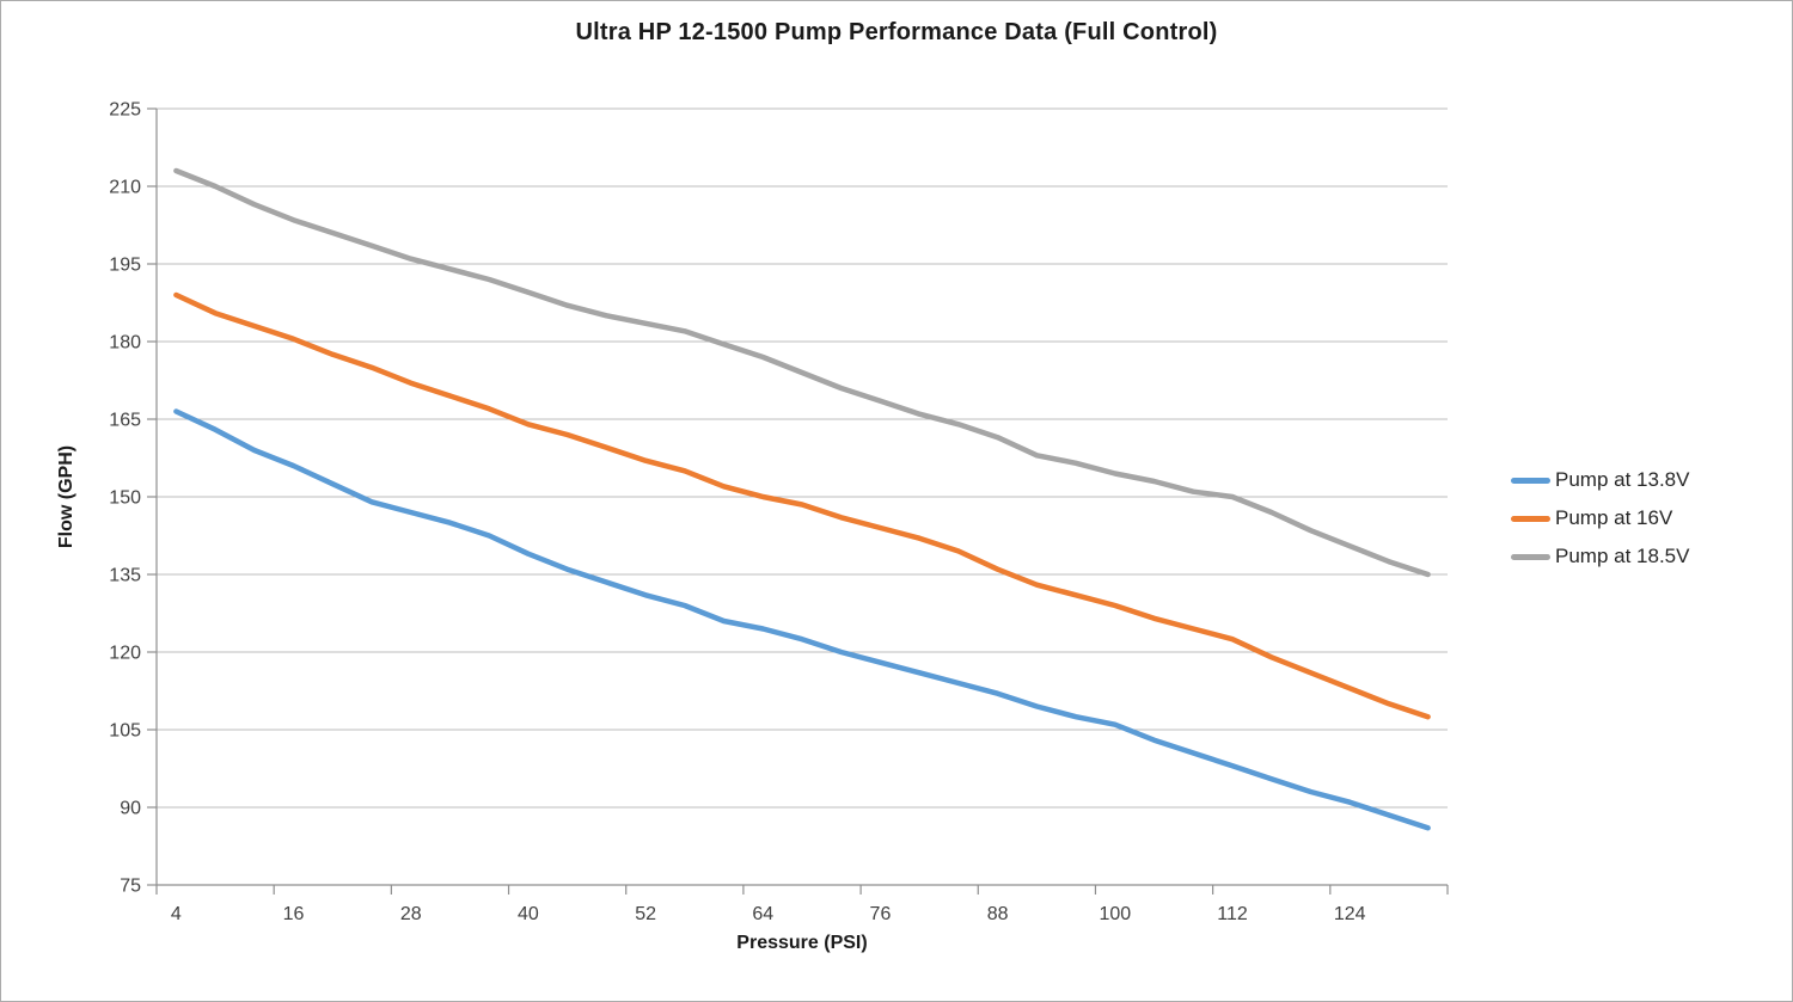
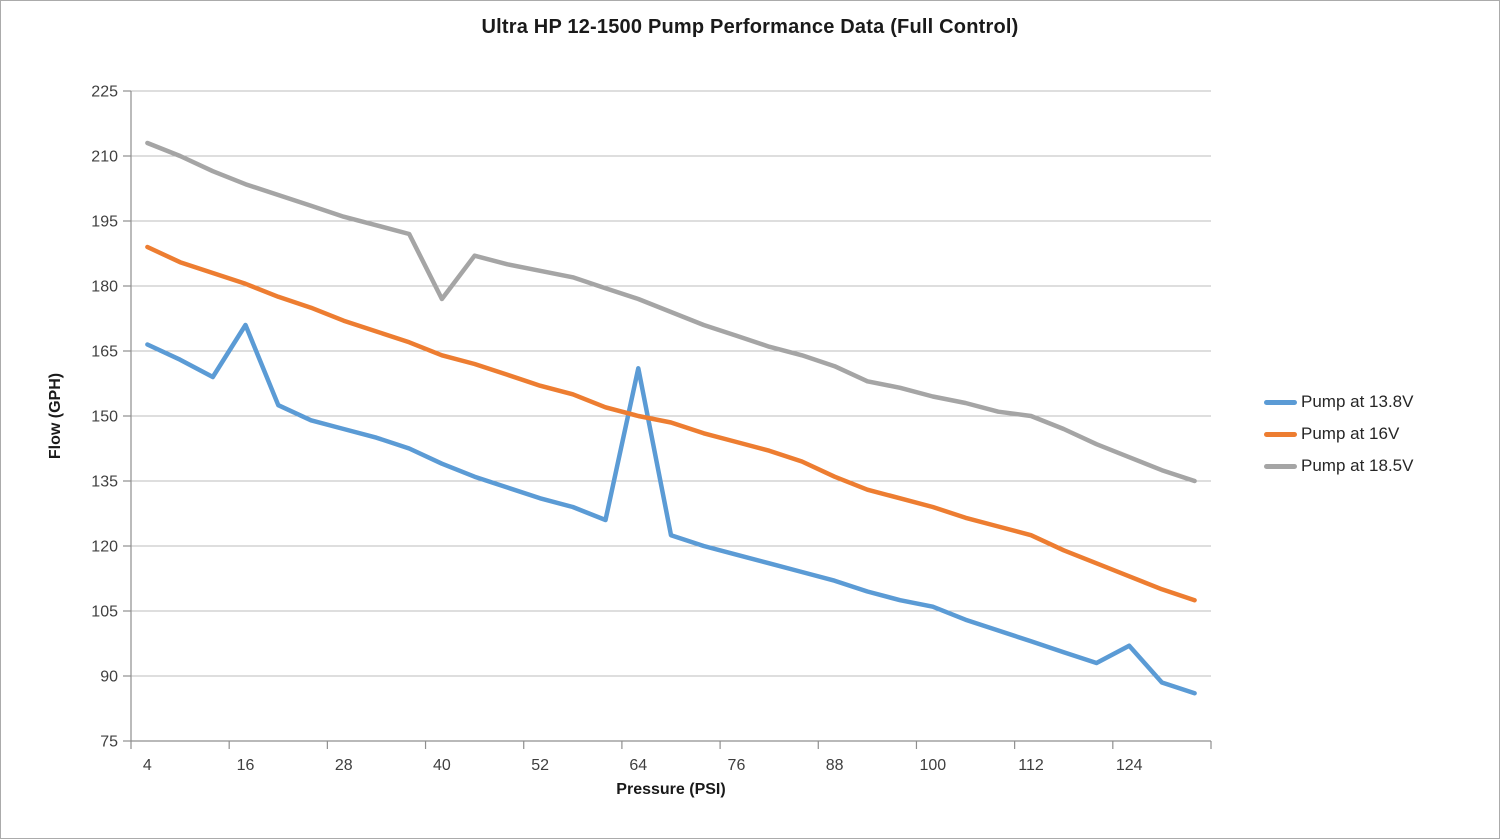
Pump at 13.8V/16: 156 -> 171
Pump at 18.5V/40: 190 -> 177
Pump at 13.8V/64: 124 -> 161
Pump at 13.8V/124: 91 -> 97
